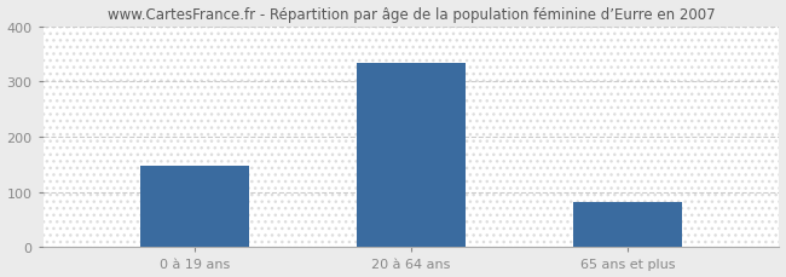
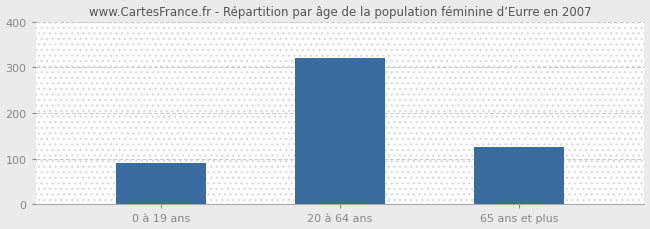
0 à 19 ans: 148 -> 90
20 à 64 ans: 333 -> 320
65 ans et plus: 82 -> 125
